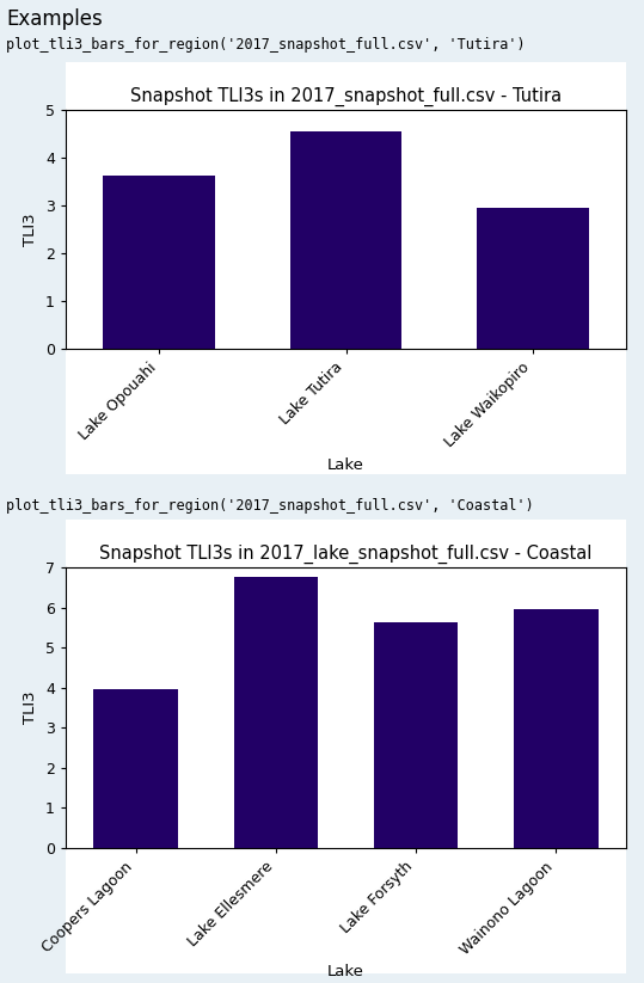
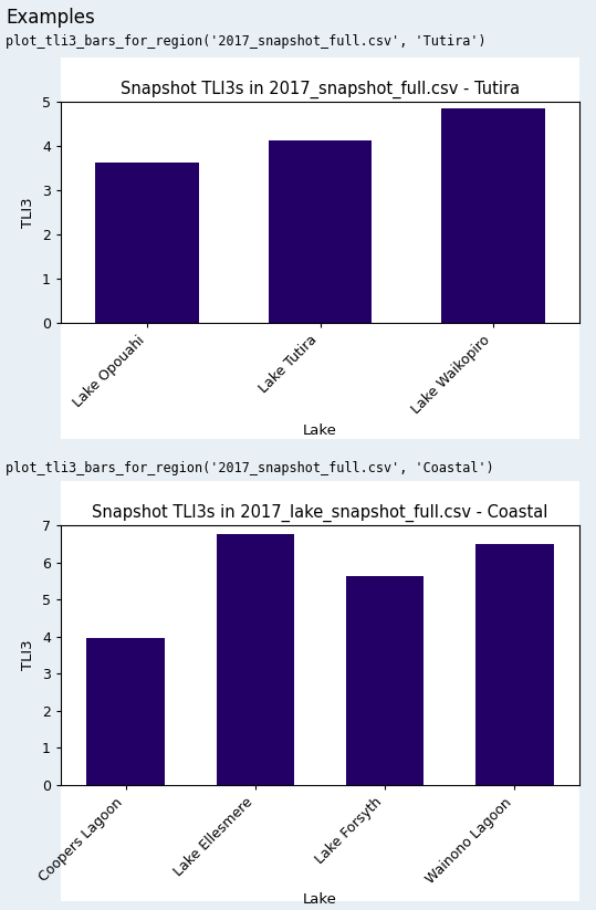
Snapshot TLI3s in 2017_snapshot_full.csv - Tutira/Lake Tutira: 4.55 -> 4.13
Snapshot TLI3s in 2017_snapshot_full.csv - Tutira/Lake Waikopiro: 2.95 -> 4.85
Snapshot TLI3s in 2017_lake_snapshot_full.csv - Coastal/Wainono Lagoon: 5.95 -> 6.49
